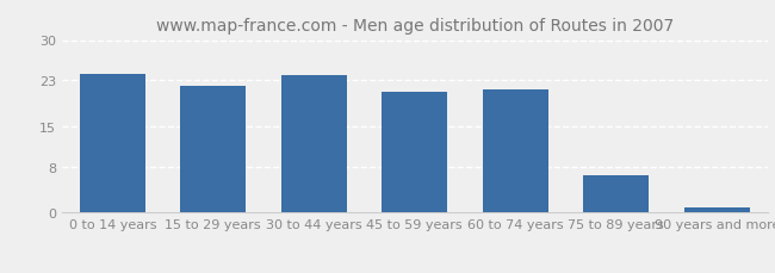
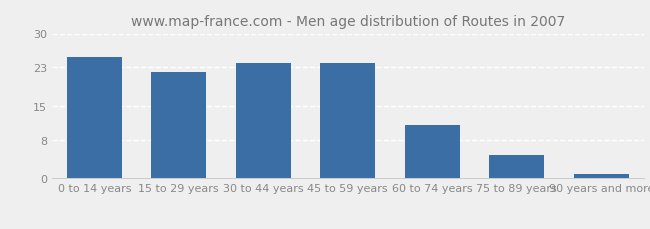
0 to 14 years: 24.0 -> 25.2
45 to 59 years: 21.0 -> 23.8
60 to 74 years: 21.5 -> 11.0
75 to 89 years: 6.5 -> 4.8
